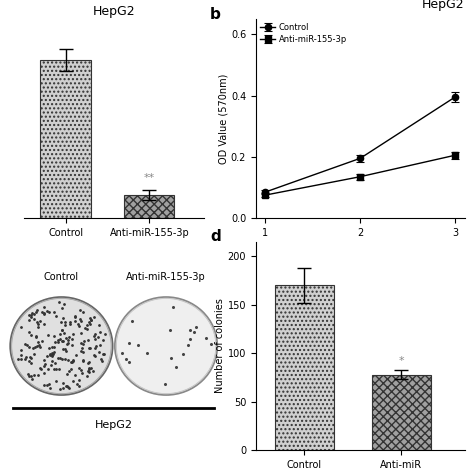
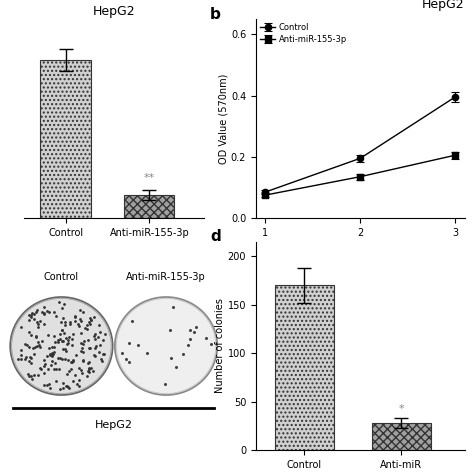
Anti-miR: 78 -> 28
